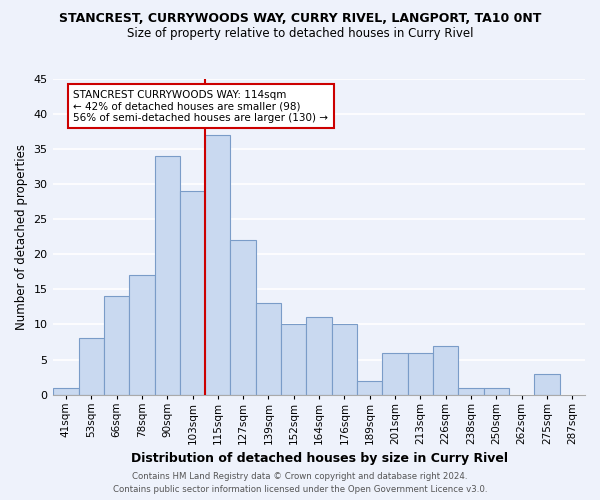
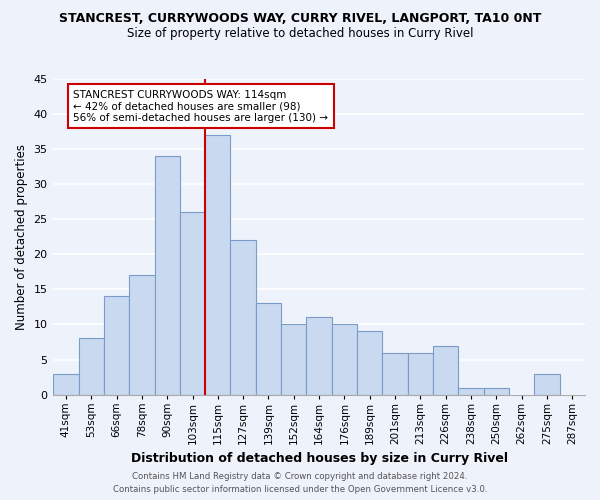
41sqm: 1 -> 3
103sqm: 29 -> 26
189sqm: 2 -> 9
